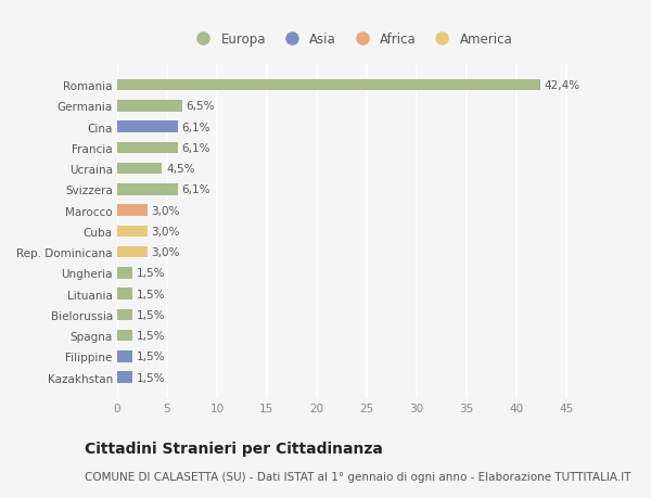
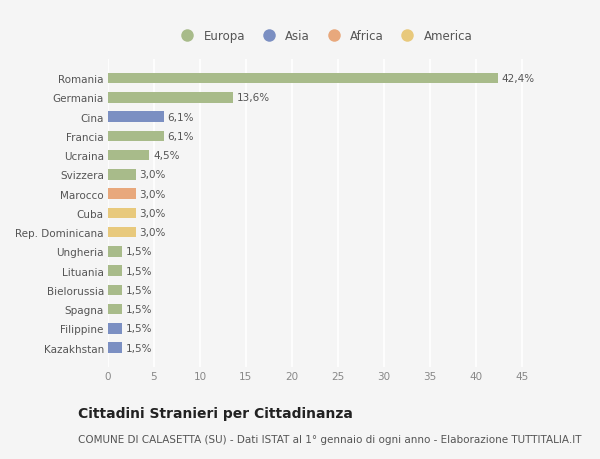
Germania: 6,5% -> 13,6%
Svizzera: 6,1% -> 3,0%
